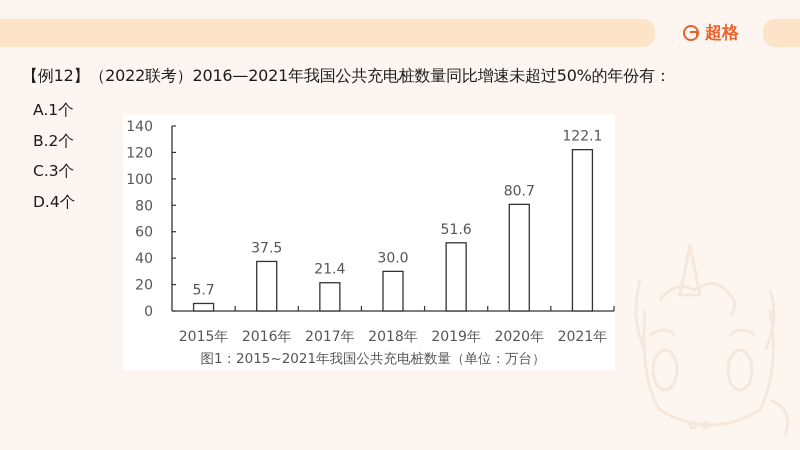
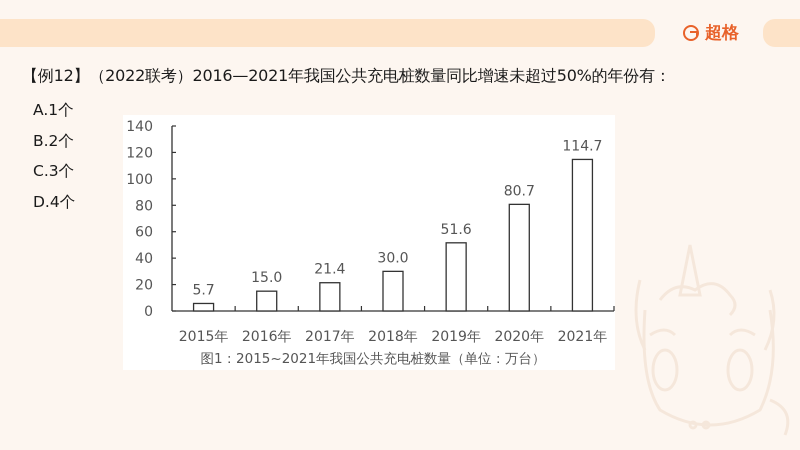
2016年: 37.5 -> 15.0
2021年: 122.1 -> 114.7
